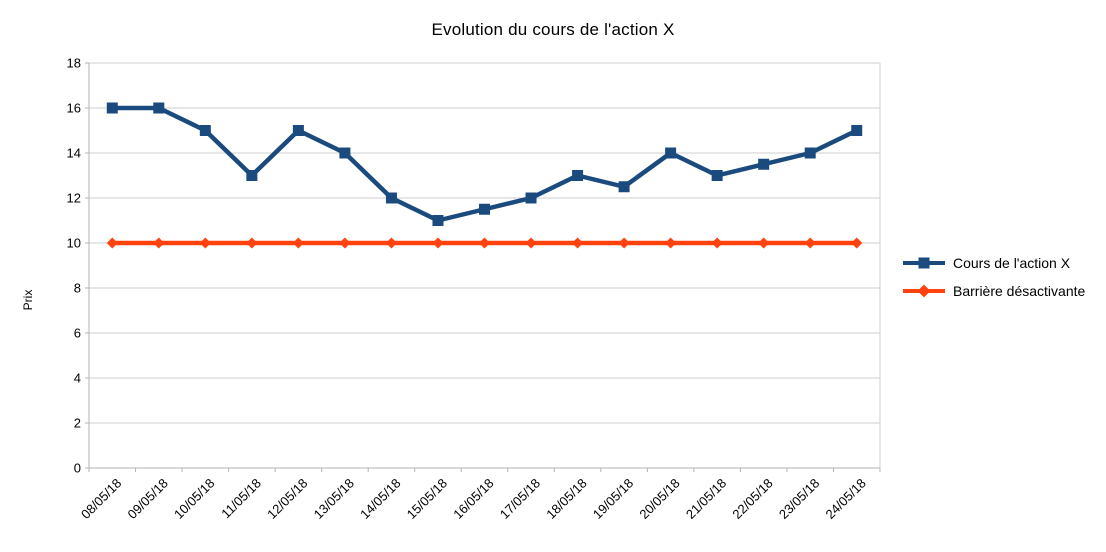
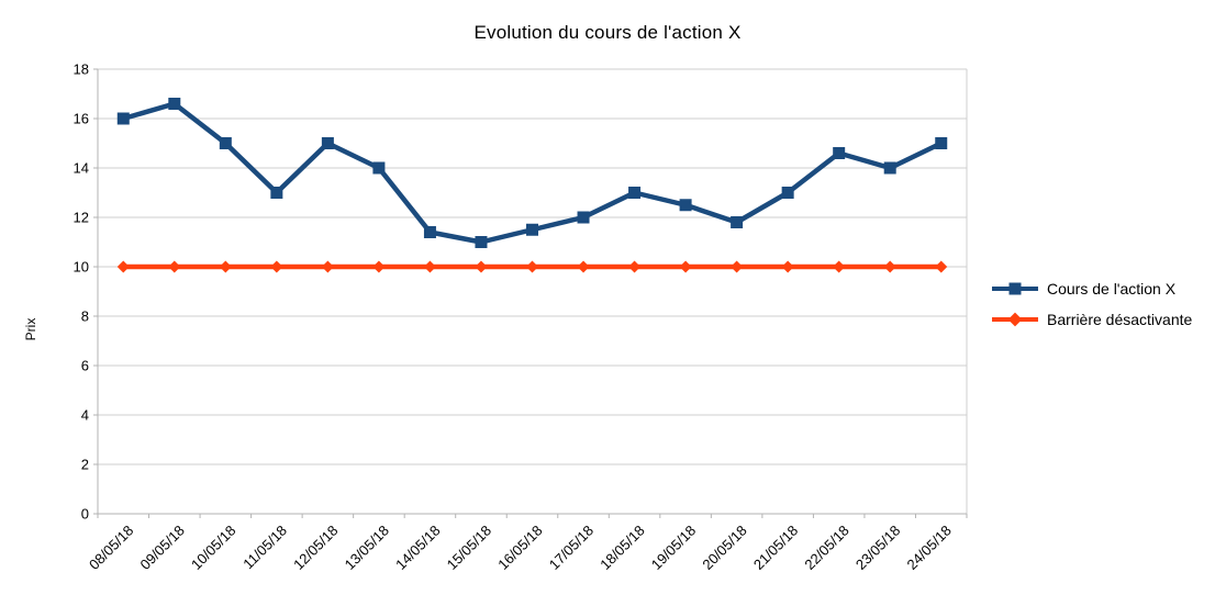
Cours de l'action X/09/05/18: 16.0 -> 16.6
Cours de l'action X/14/05/18: 12.0 -> 11.4
Cours de l'action X/20/05/18: 14.0 -> 11.8
Cours de l'action X/22/05/18: 13.5 -> 14.6
